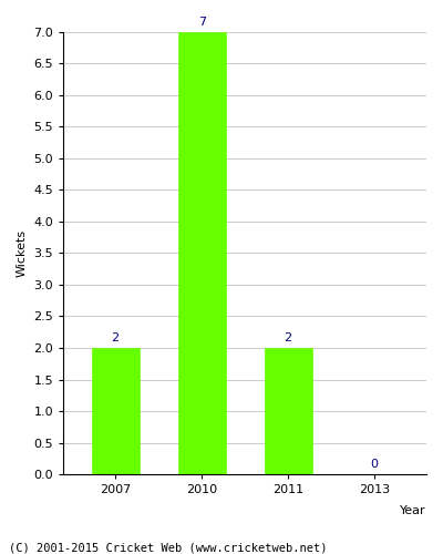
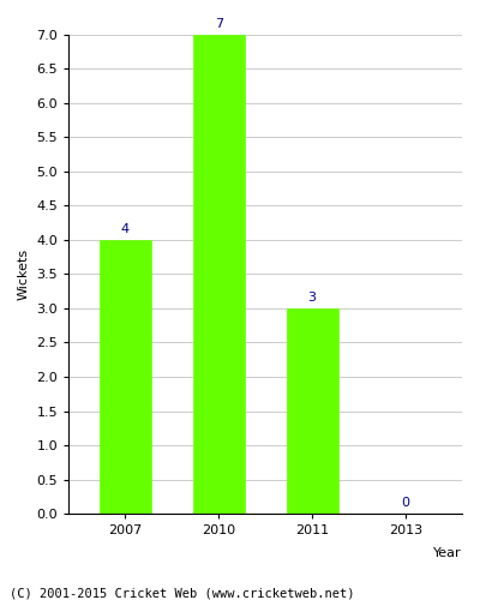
2007: 2 -> 4
2011: 2 -> 3
